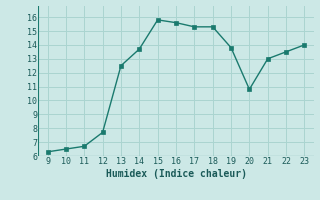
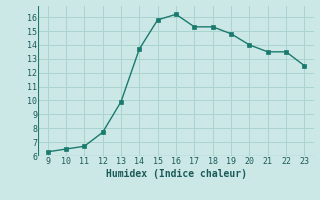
13: 12.5 -> 9.9
16: 15.6 -> 16.2
19: 13.8 -> 14.8
20: 10.8 -> 14.0
21: 13.0 -> 13.5
23: 14.0 -> 12.5
